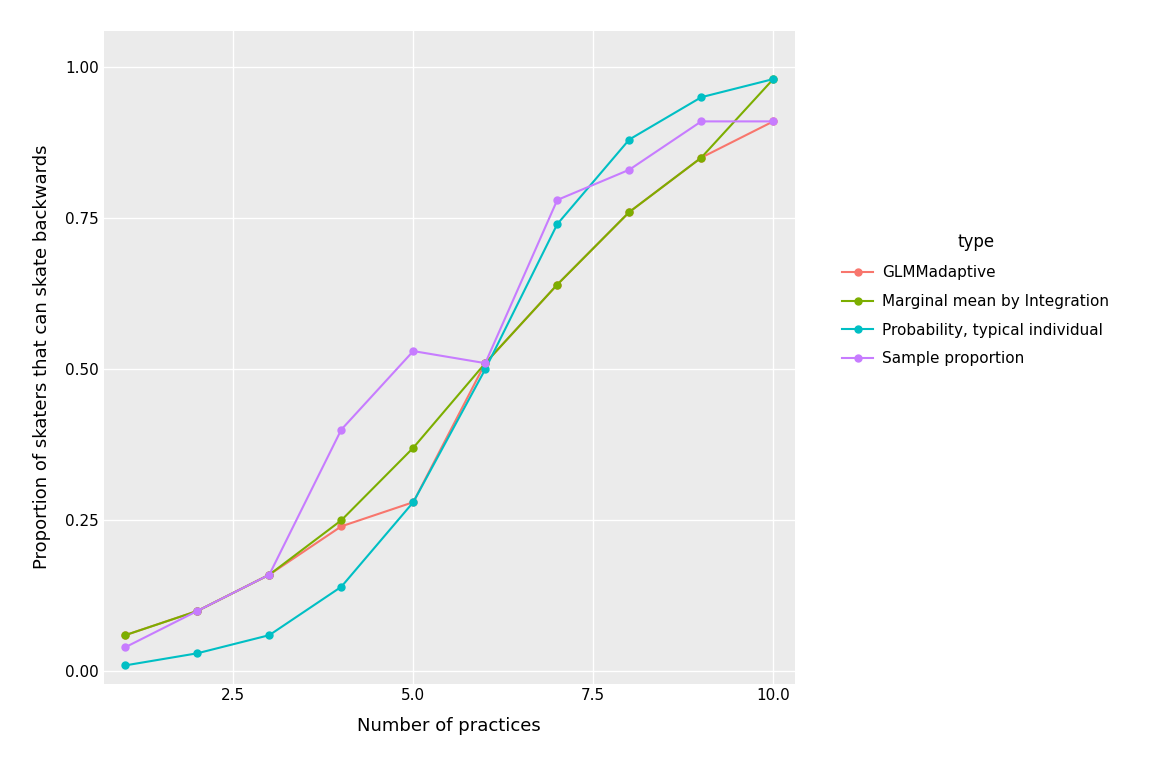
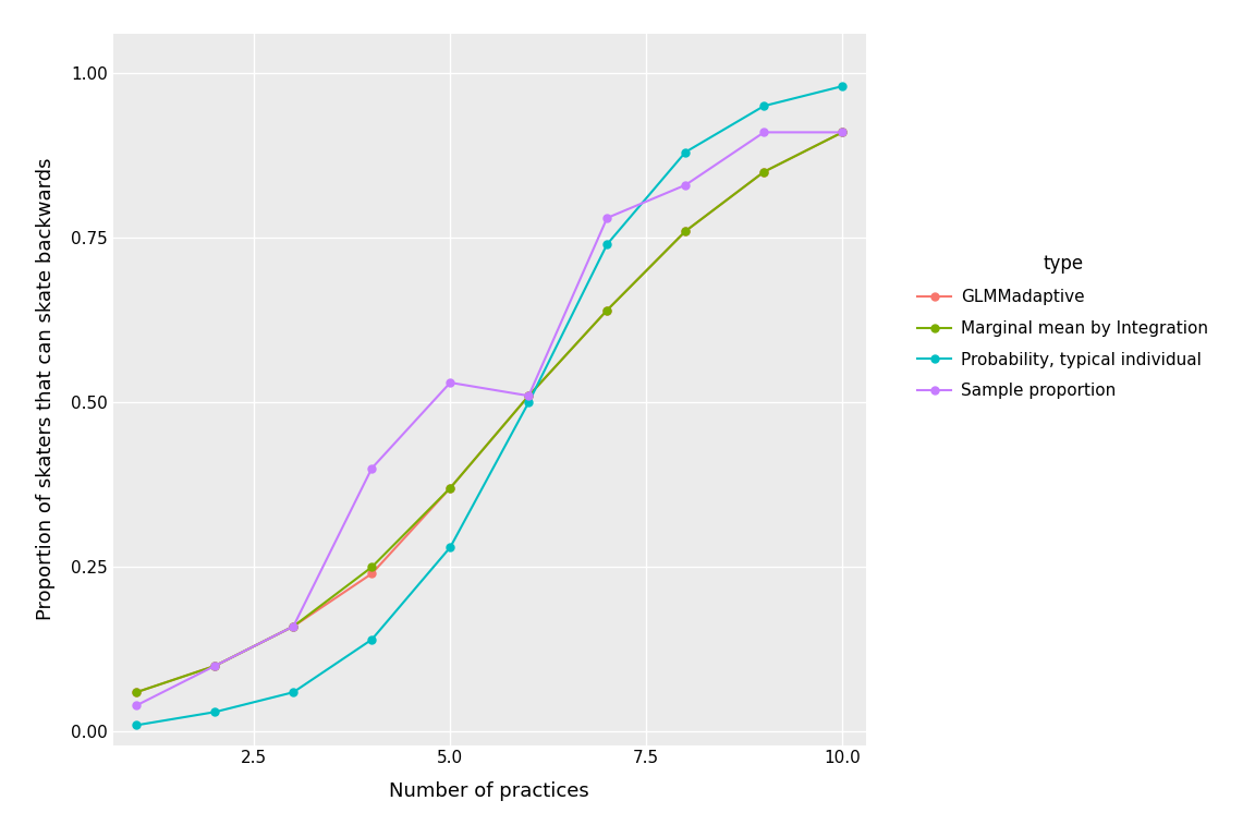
GLMMadaptive/5.0: 0.28 -> 0.37
Marginal mean by Integration/10.0: 0.98 -> 0.91
